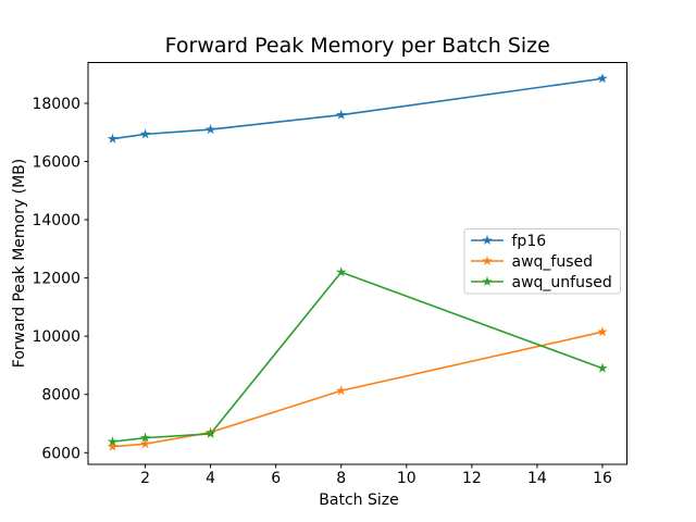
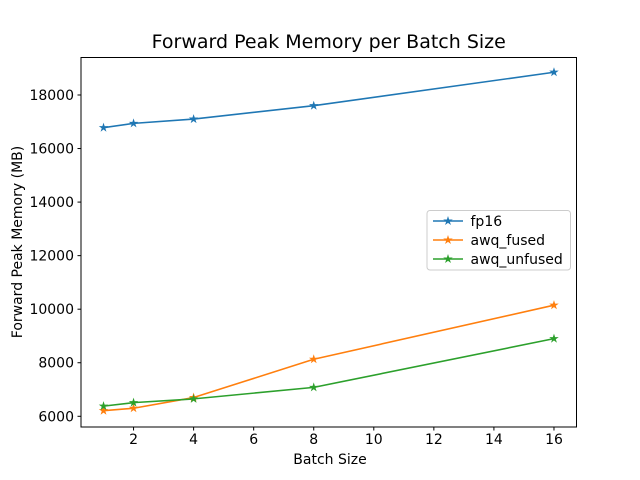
awq_unfused/8: 12200 -> 7100
